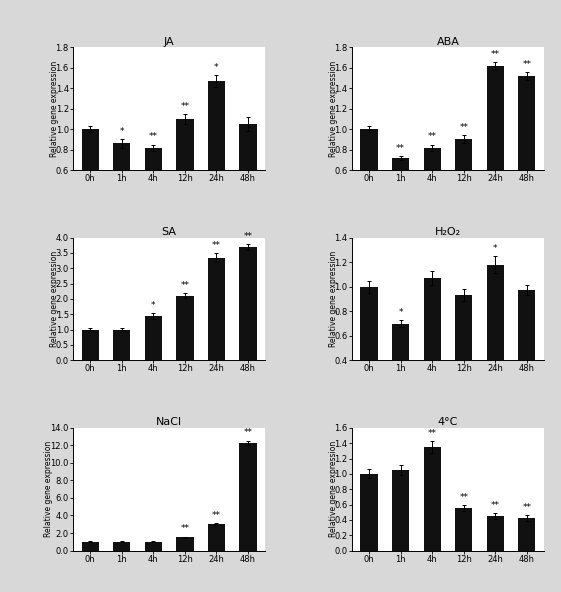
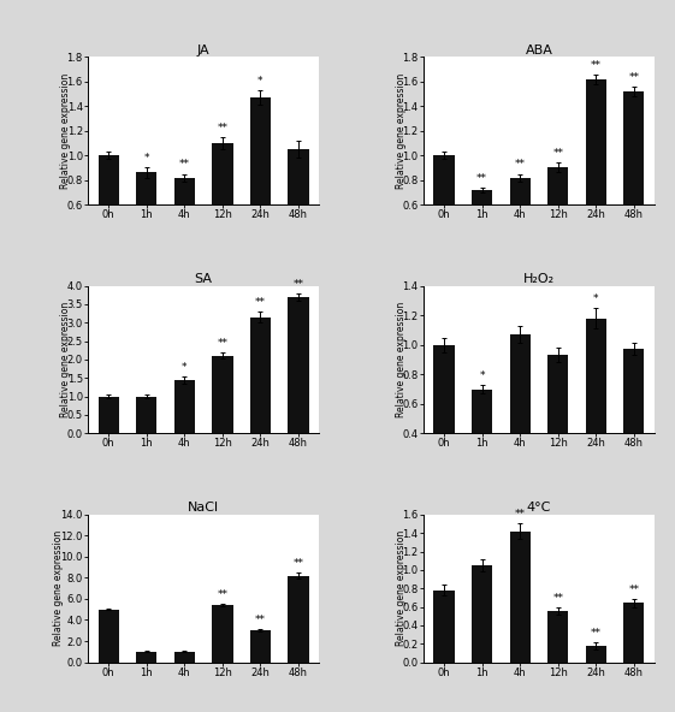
SA/24h: 3.35 -> 3.15
NaCl/0h: 1.0 -> 5.0
NaCl/12h: 1.5 -> 5.4
NaCl/48h: 12.3 -> 8.2
4°C/0h: 1.00 -> 0.78
4°C/4h: 1.35 -> 1.42
4°C/24h: 0.45 -> 0.18
4°C/48h: 0.42 -> 0.64
